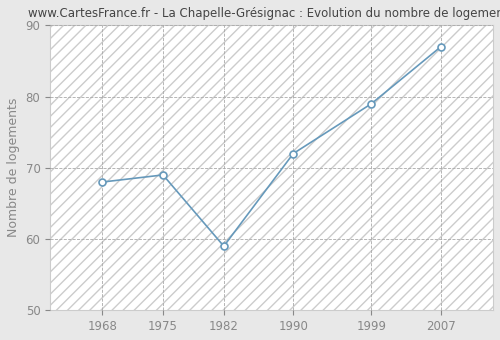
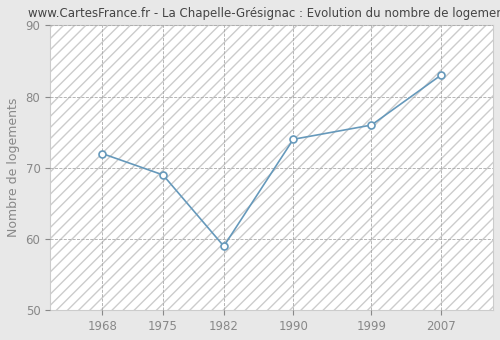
1968: 68 -> 72
1990: 72 -> 74
1999: 79 -> 76
2007: 87 -> 83
